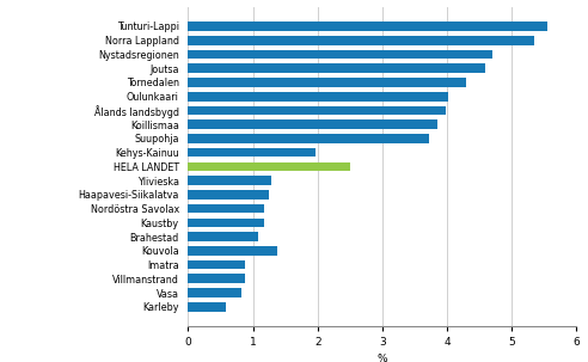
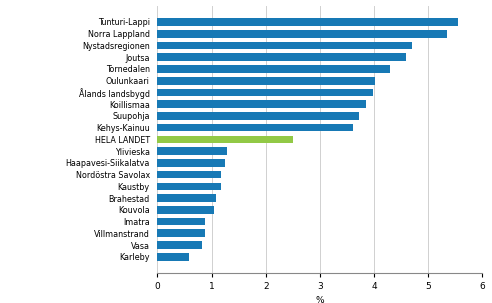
Kehys-Kainuu: 1.96 -> 3.62
Kouvola: 1.38 -> 1.05
